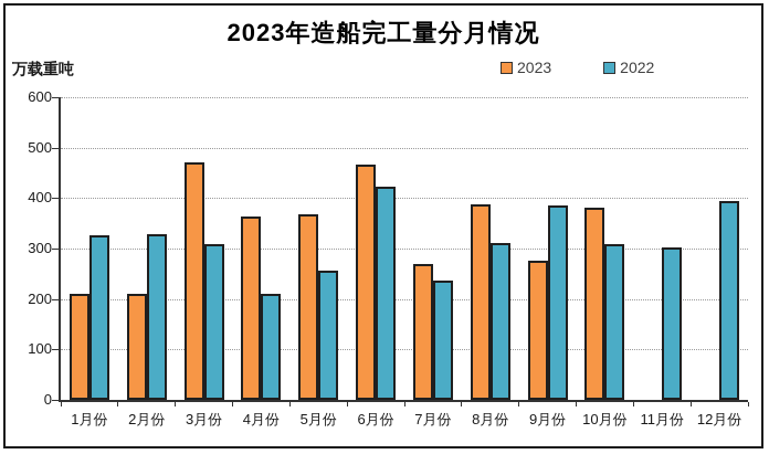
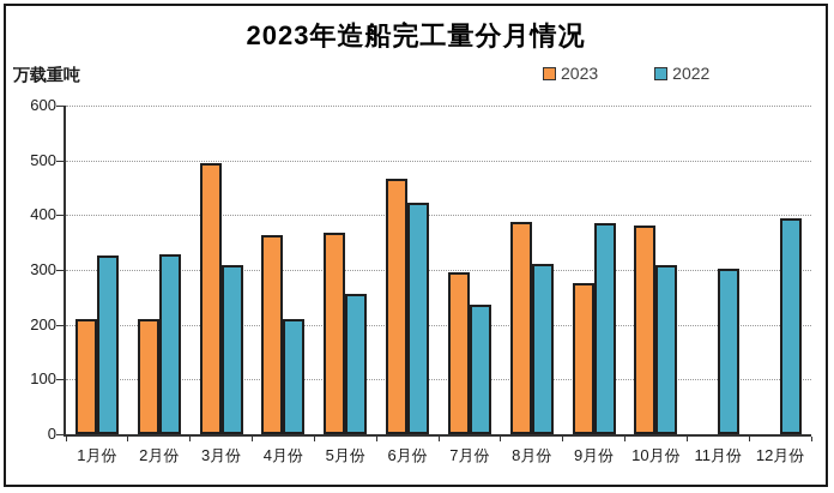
2023/3月份: 470 -> 490
2023/7月份: 270 -> 300
